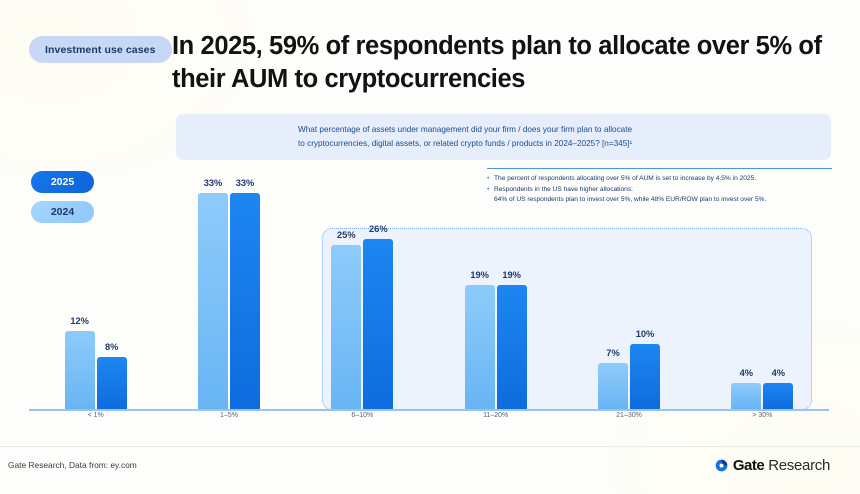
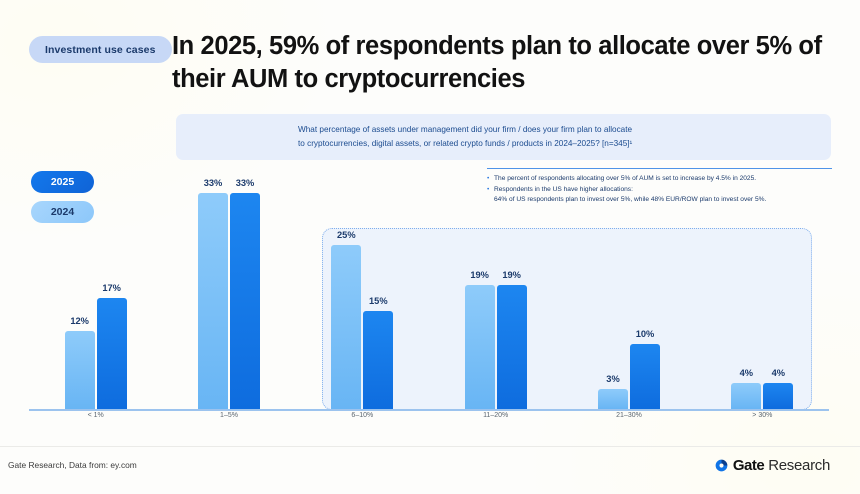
2025/< 1%: 8% -> 17%
2025/6–10%: 26% -> 15%
2024/21–30%: 7% -> 3%
